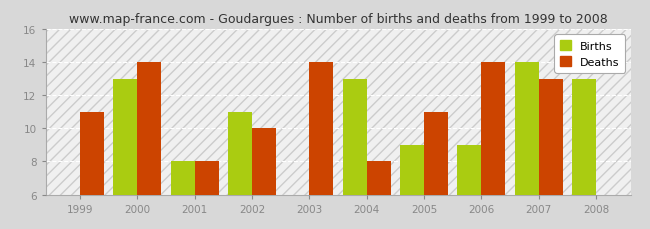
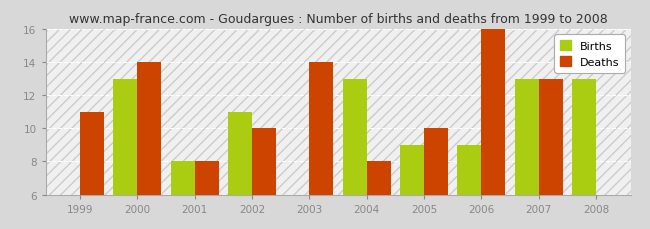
Deaths/2005: 11 -> 10
Deaths/2006: 14 -> 16
Births/2007: 14 -> 13
